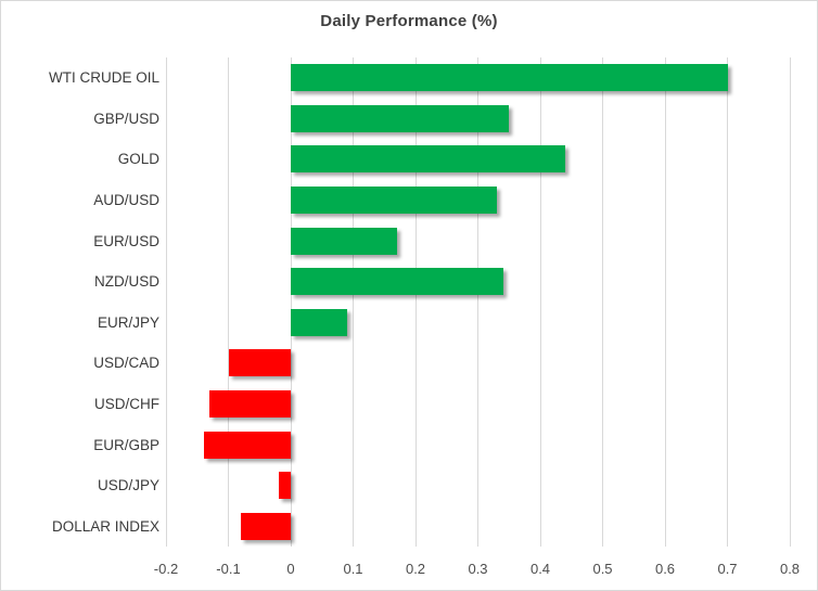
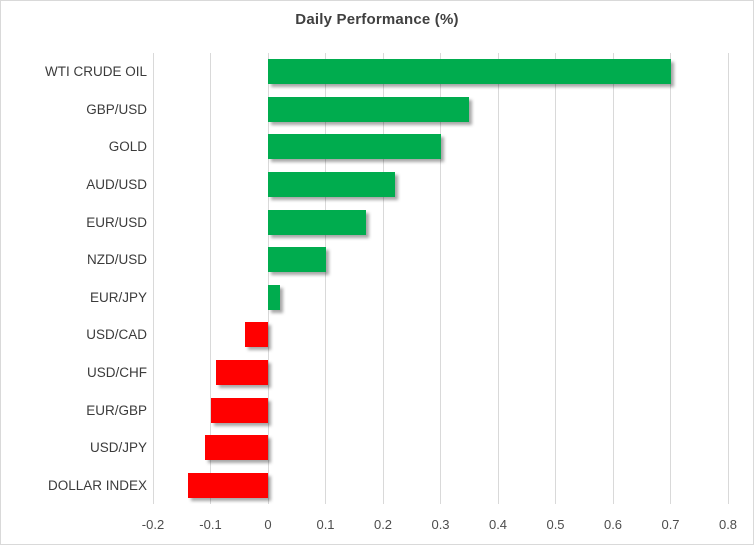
GOLD: 0.44 -> 0.30
AUD/USD: 0.33 -> 0.22
NZD/USD: 0.34 -> 0.10
EUR/JPY: 0.09 -> 0.02
USD/CAD: -0.10 -> -0.04
USD/CHF: -0.13 -> -0.09
EUR/GBP: -0.14 -> -0.10
USD/JPY: -0.02 -> -0.11
DOLLAR INDEX: -0.08 -> -0.14
